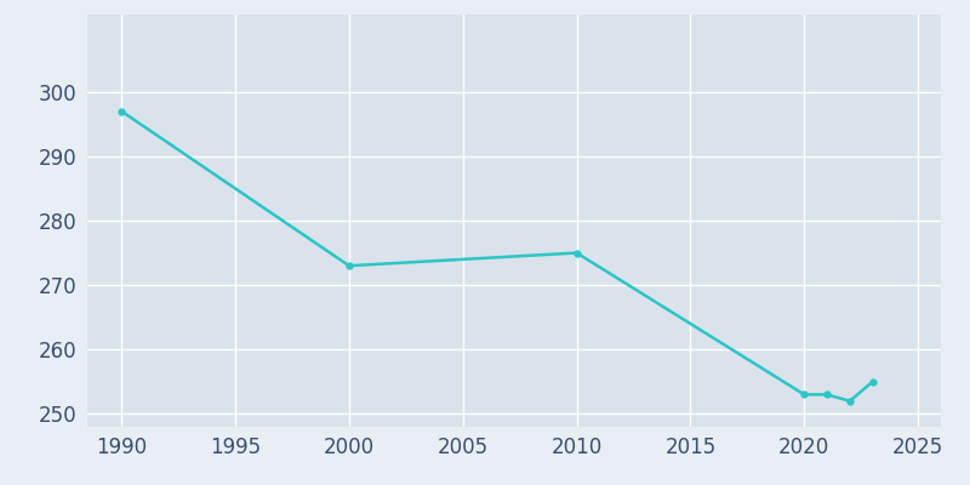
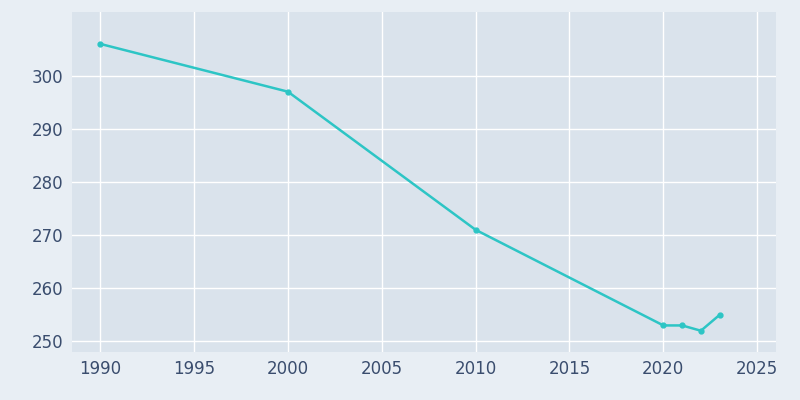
1990: 297 -> 306
2000: 273 -> 297
2010: 275 -> 271
